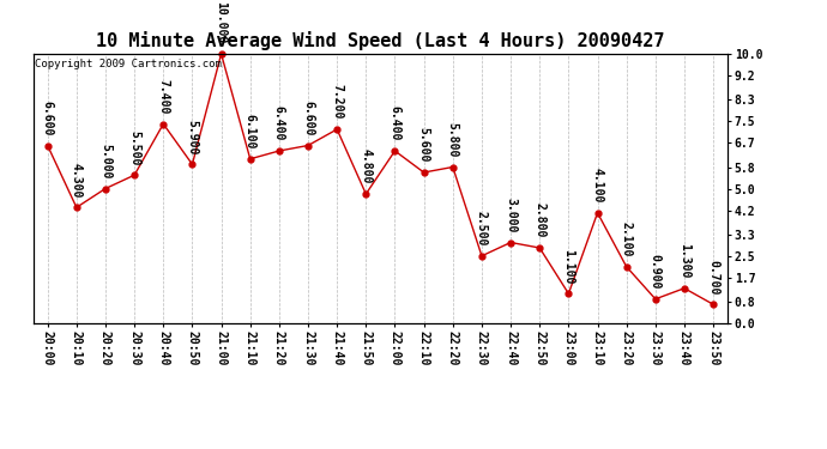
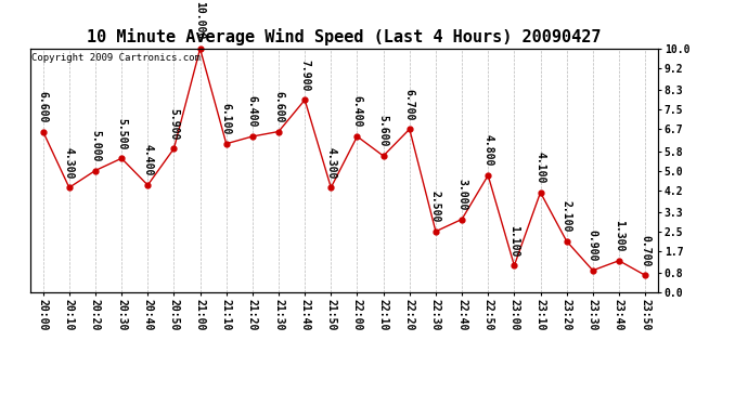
20:40: 7.400 -> 4.400
21:40: 7.200 -> 7.900
21:50: 4.800 -> 4.300
22:20: 5.800 -> 6.700
22:50: 2.800 -> 4.800
